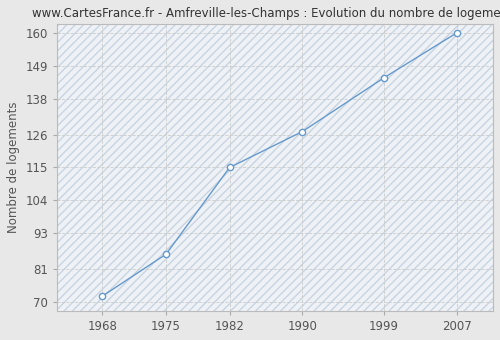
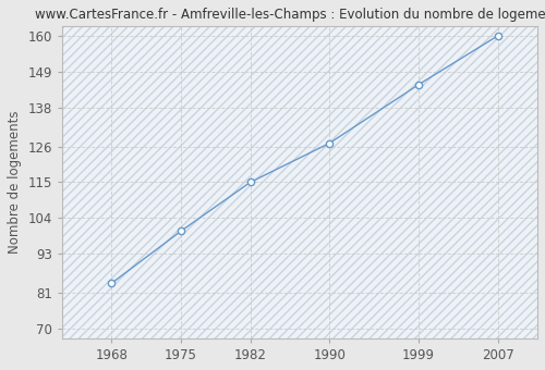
1968: 72 -> 84
1975: 86 -> 100
